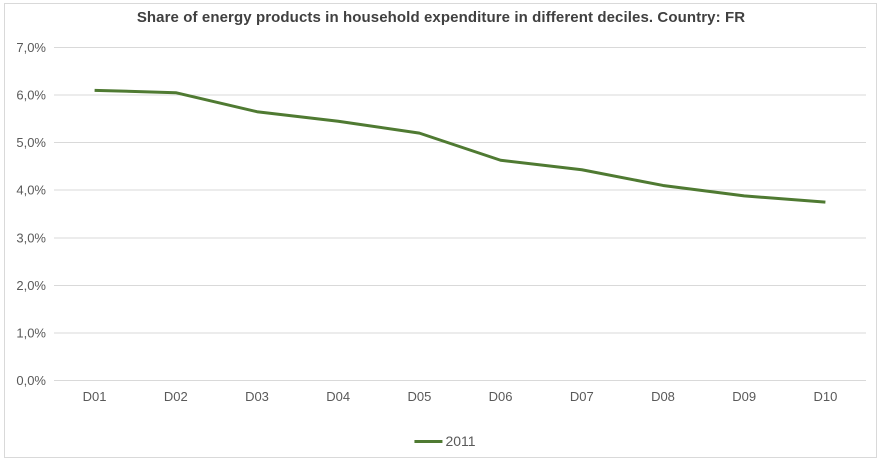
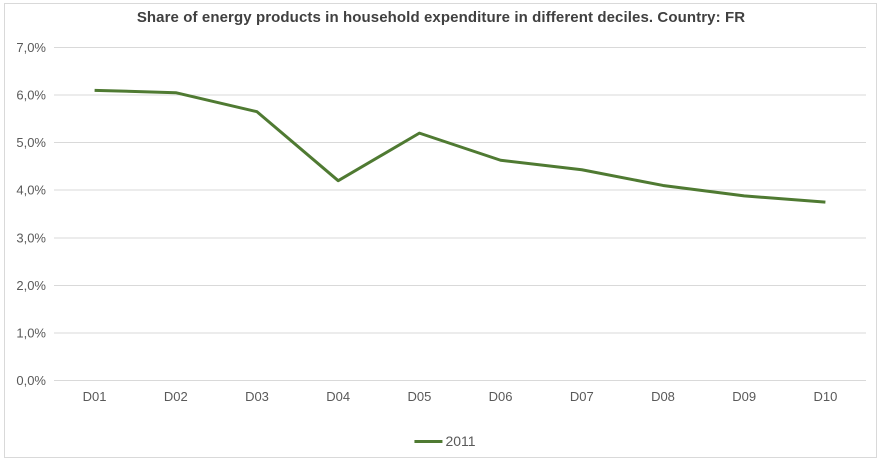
D04: 5,5% -> 4,2%
